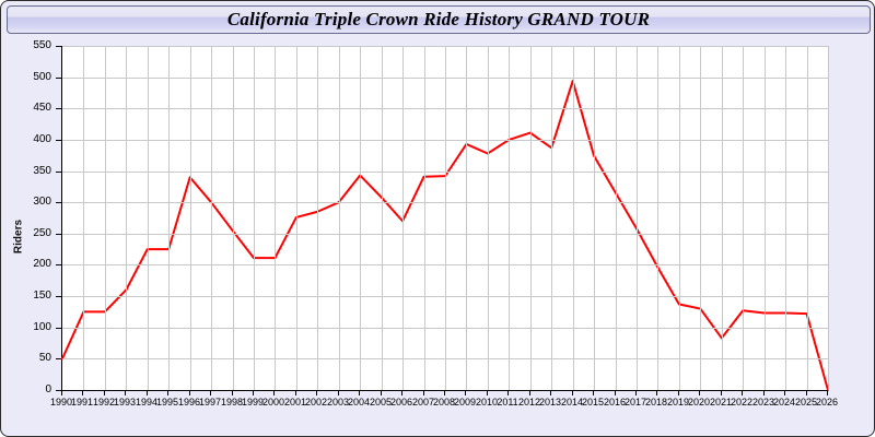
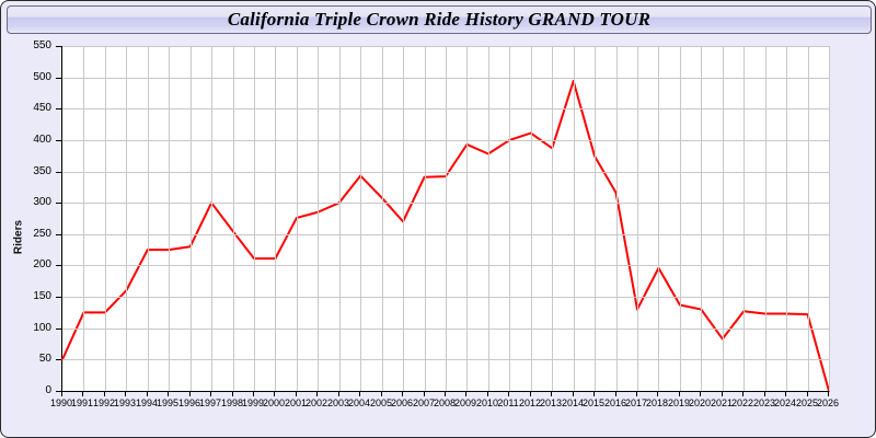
1996: 340 -> 230
2017: 260 -> 130
